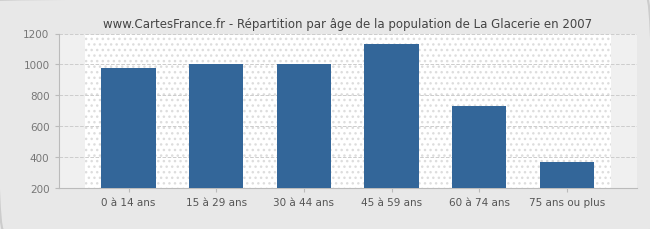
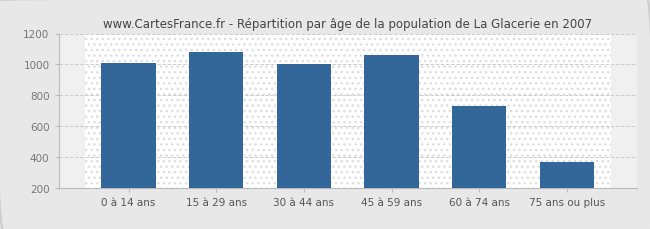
0 à 14 ans: 980 -> 1010
15 à 29 ans: 1000 -> 1080
45 à 59 ans: 1130 -> 1060
